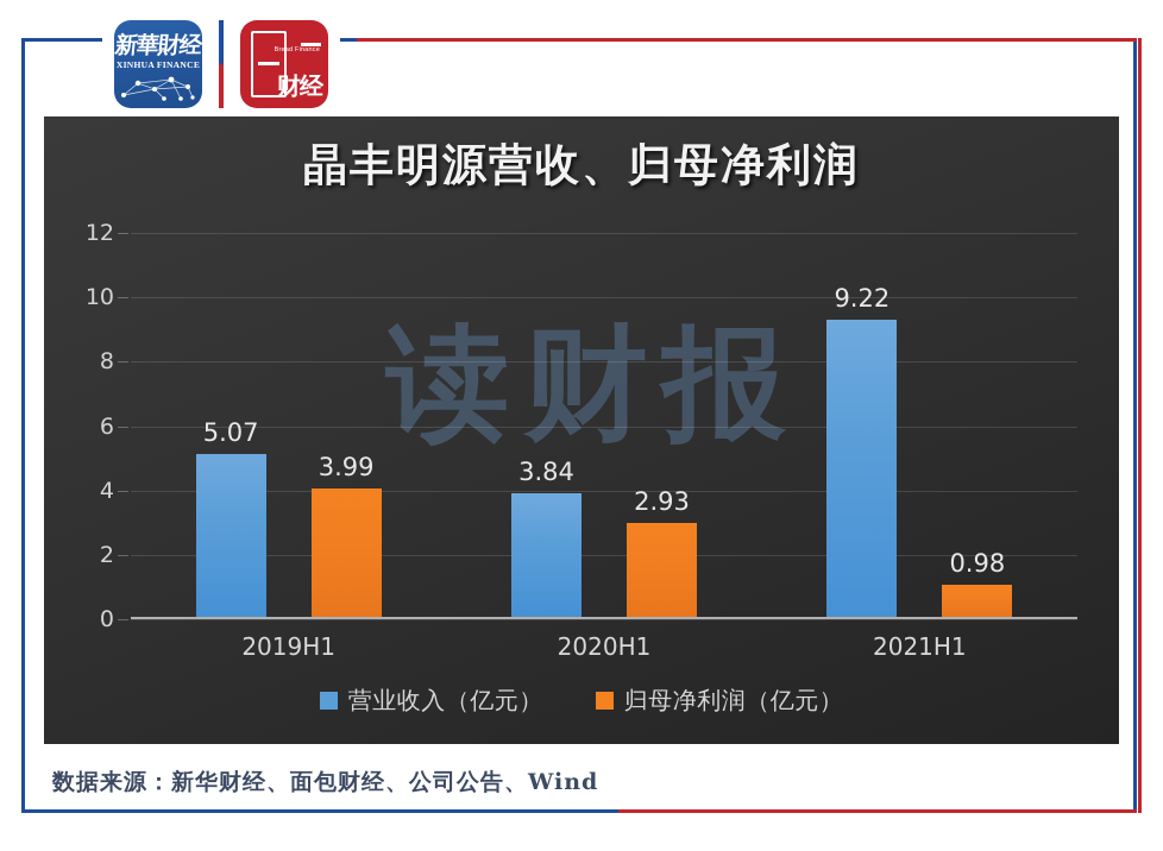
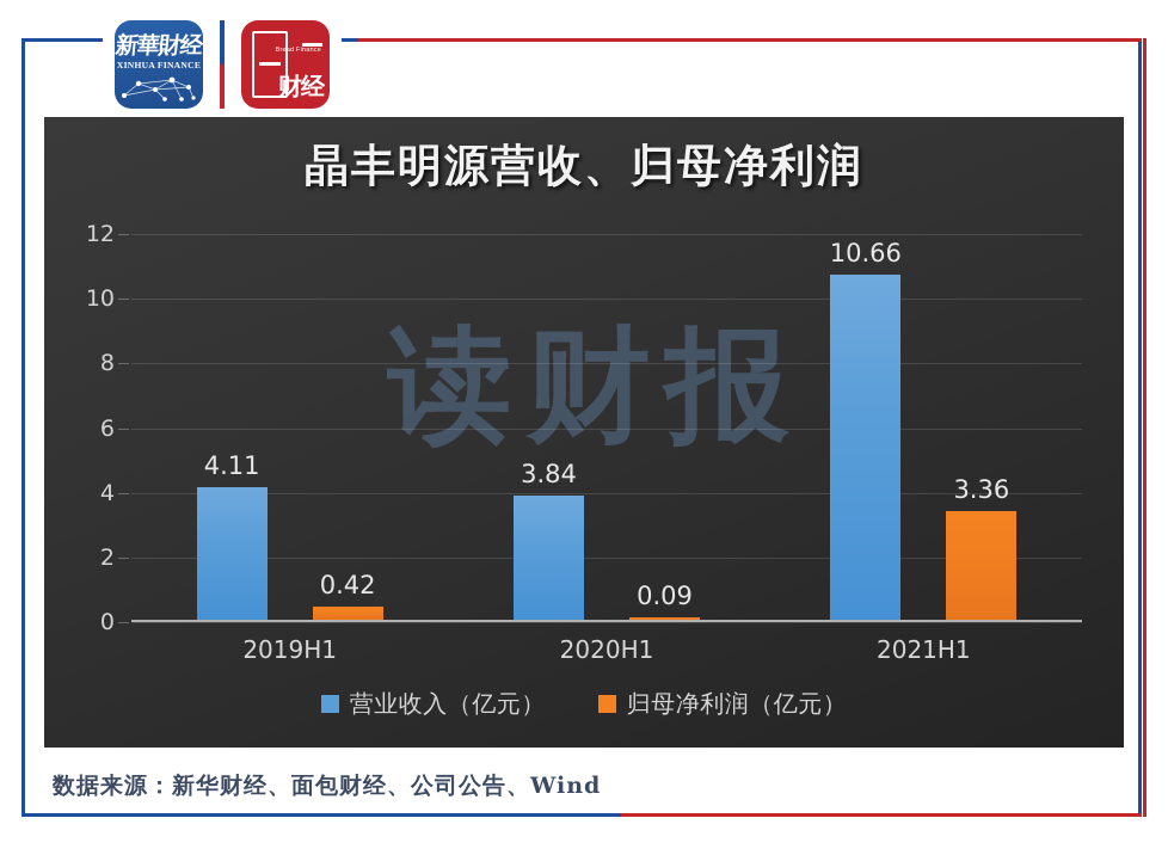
营业收入（亿元）/2019H1: 5.07 -> 4.11
归母净利润（亿元）/2019H1: 3.99 -> 0.42
归母净利润（亿元）/2020H1: 2.93 -> 0.09
营业收入（亿元）/2021H1: 9.22 -> 10.66
归母净利润（亿元）/2021H1: 0.98 -> 3.36
